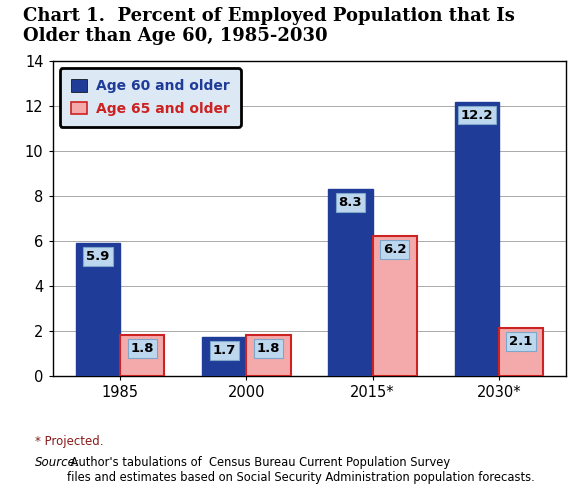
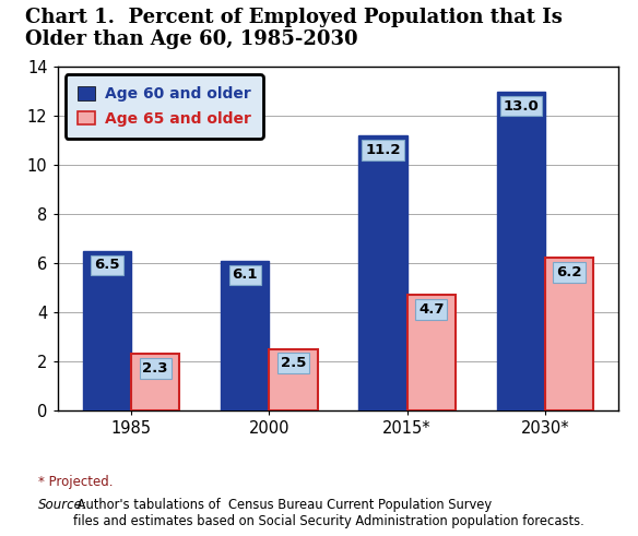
Age 60 and older/1985: 5.9 -> 6.5
Age 65 and older/1985: 1.8 -> 2.3
Age 60 and older/2000: 1.7 -> 6.1
Age 65 and older/2000: 1.8 -> 2.5
Age 60 and older/2015*: 8.3 -> 11.2
Age 65 and older/2015*: 6.2 -> 4.7
Age 60 and older/2030*: 12.2 -> 13.0
Age 65 and older/2030*: 2.1 -> 6.2
